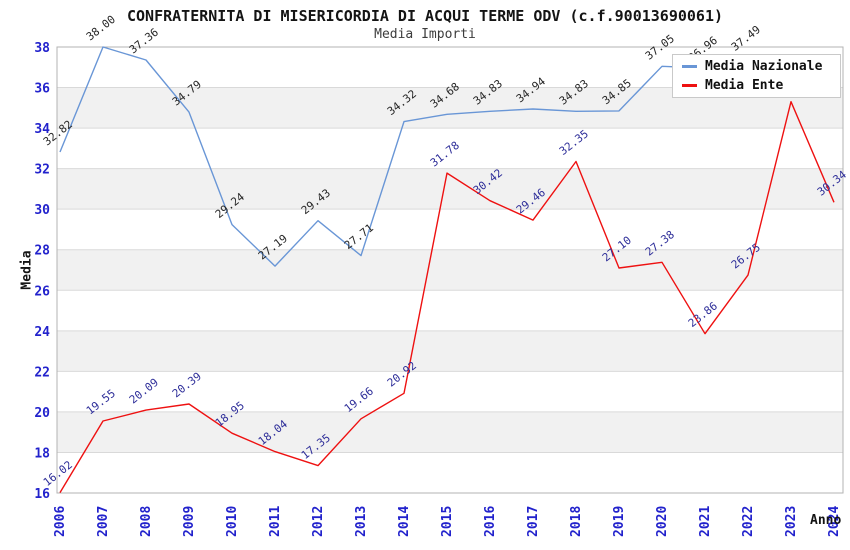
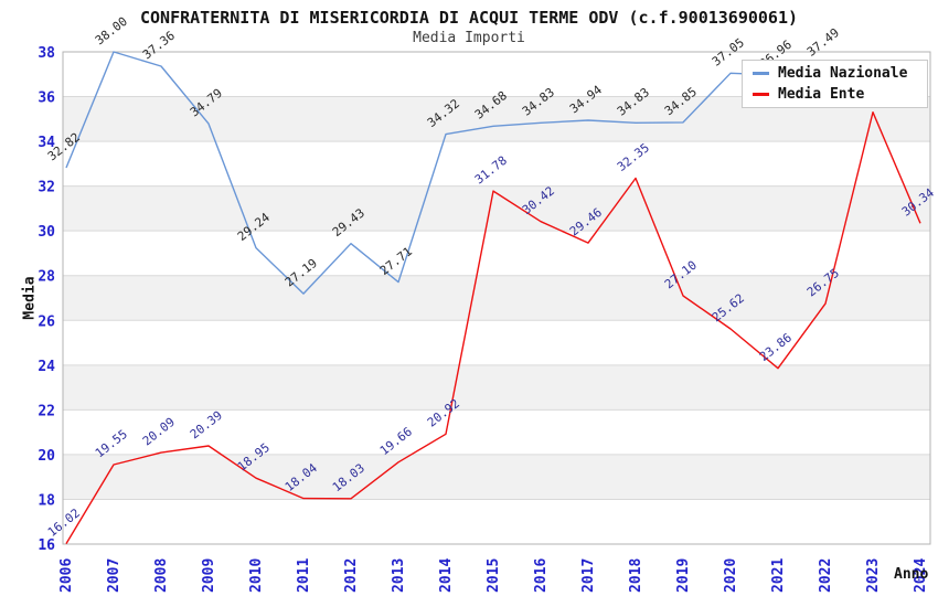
Media Ente/2012: 17.35 -> 18.03
Media Ente/2020: 27.38 -> 25.62
